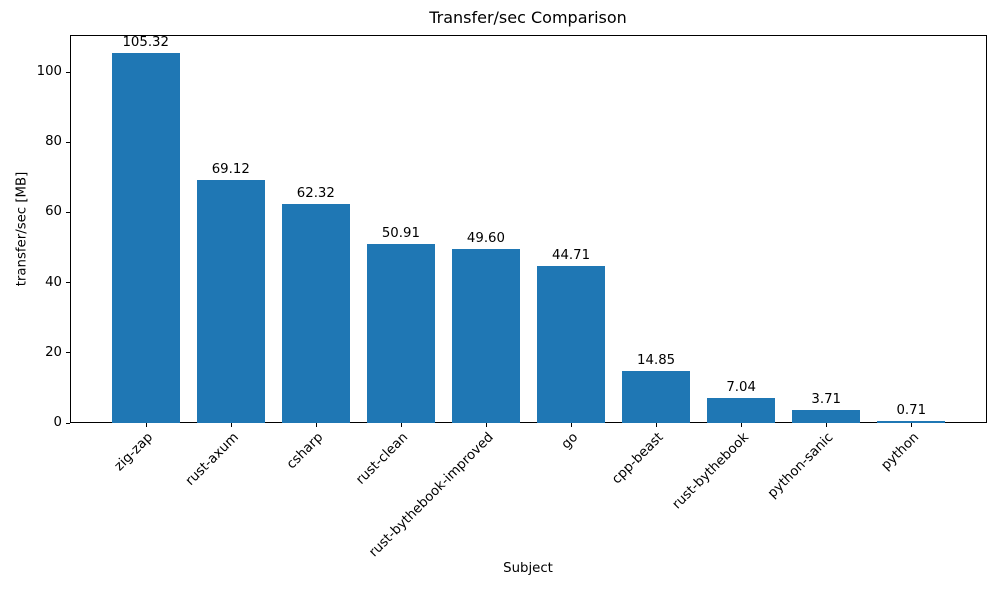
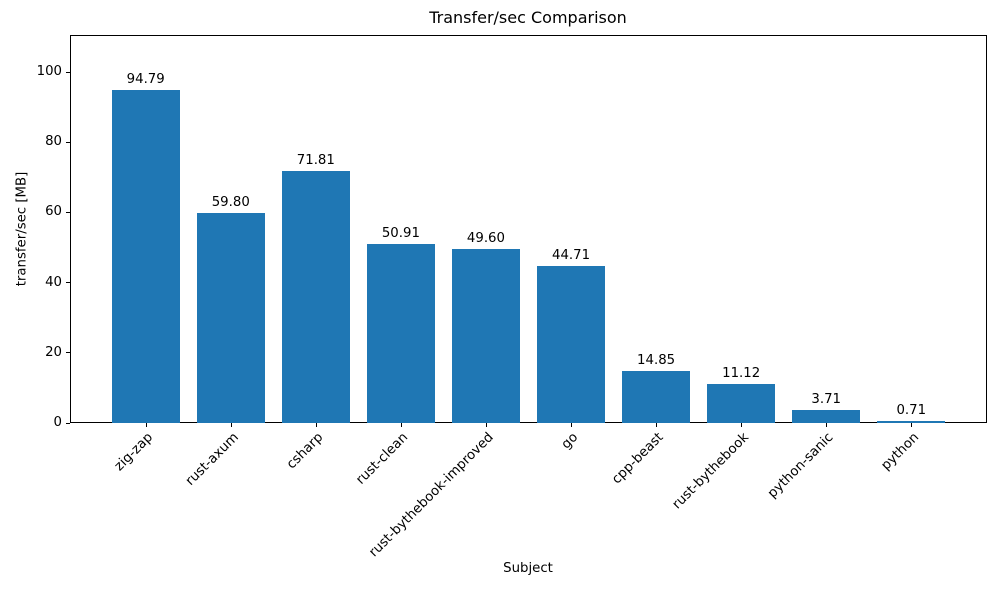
zig-zap: 105.32 -> 94.79
rust-axum: 69.12 -> 59.80
csharp: 62.32 -> 71.81
rust-bythebook: 7.04 -> 11.12
